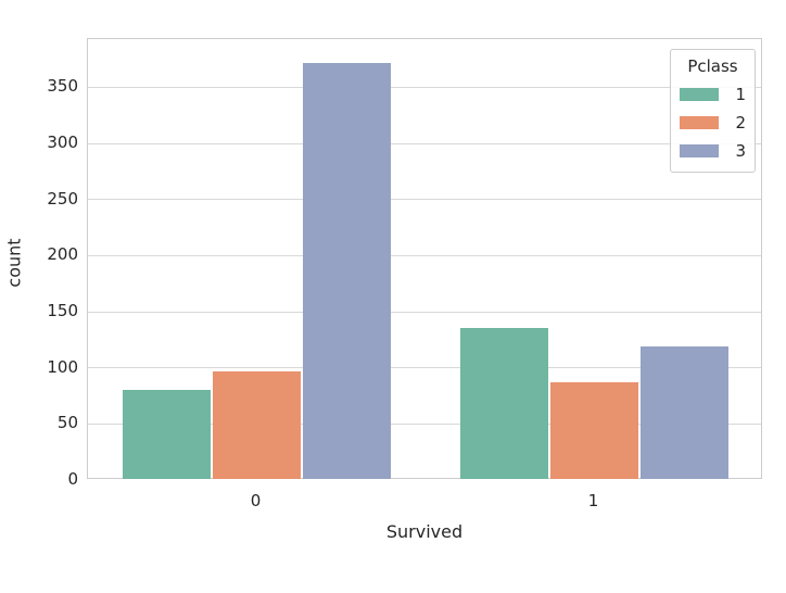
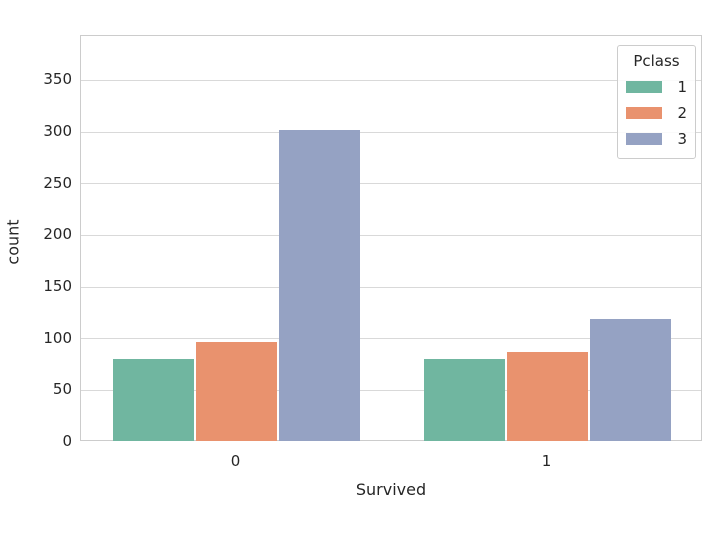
3/0: 372 -> 302
1/1: 136 -> 80
